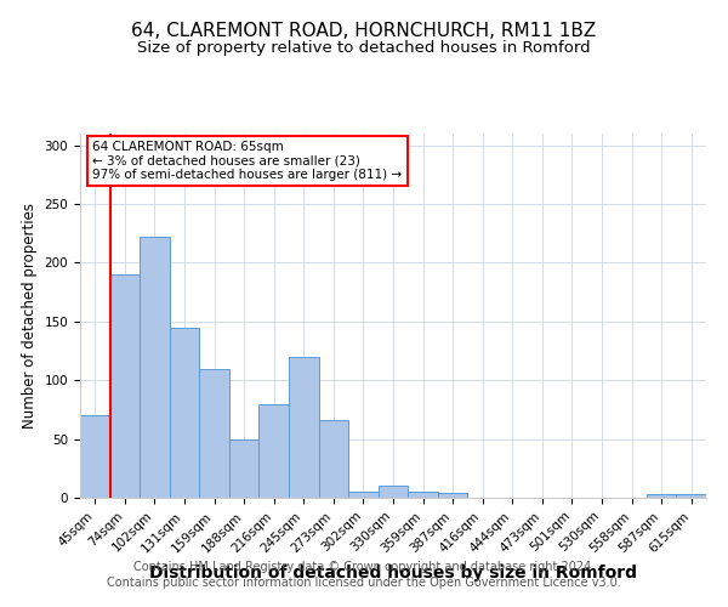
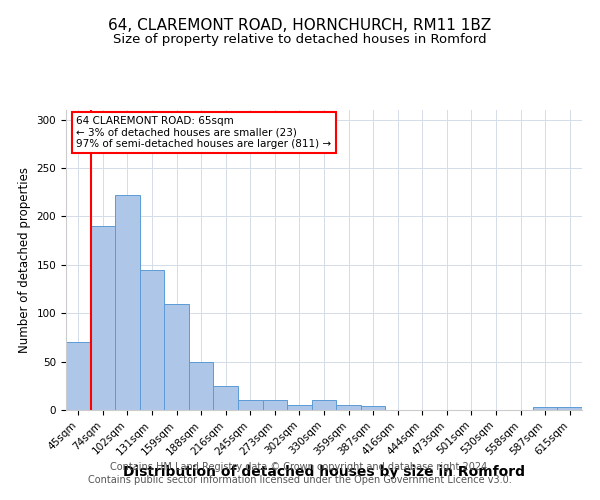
216sqm: 80 -> 25
245sqm: 120 -> 10
273sqm: 66 -> 10
